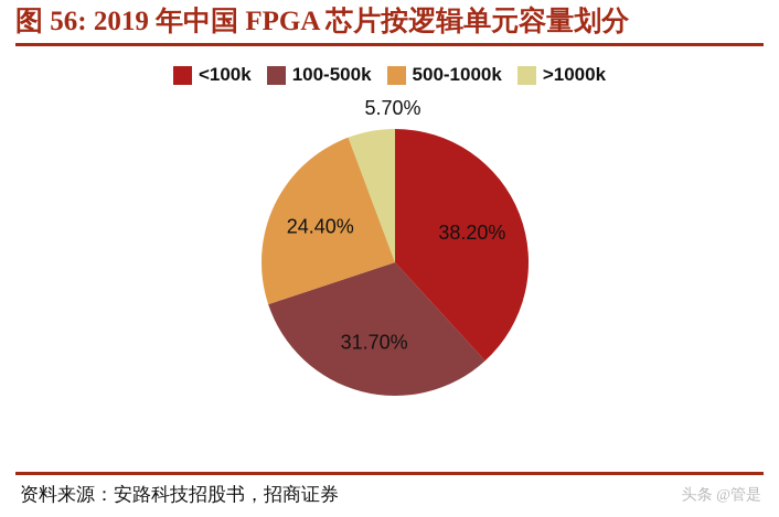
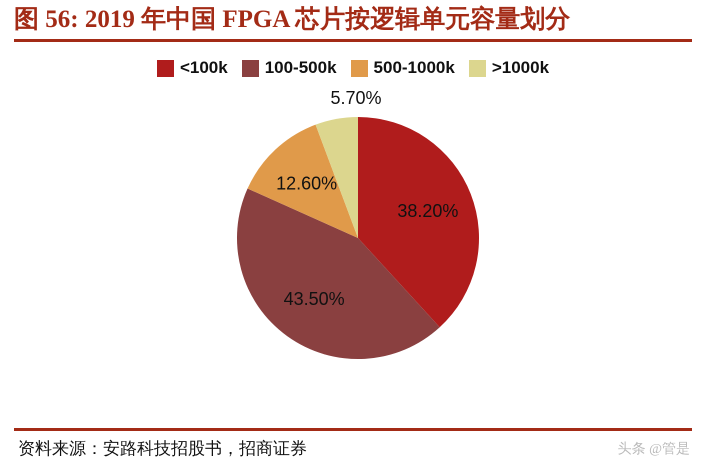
100-500k: 31.70% -> 43.50%
500-1000k: 24.40% -> 12.60%
